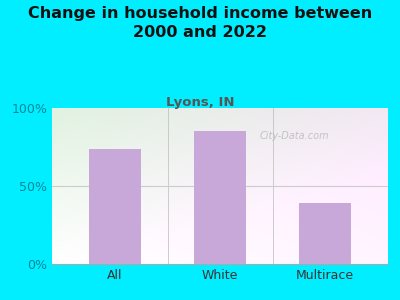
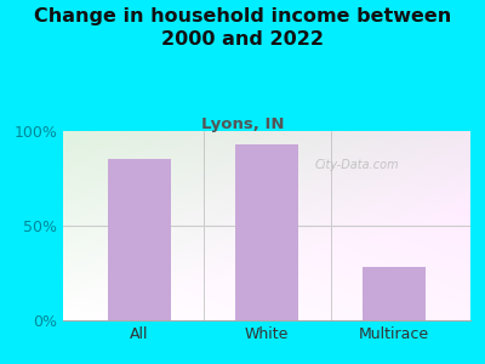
All: 74% -> 85%
White: 85% -> 93%
Multirace: 39% -> 28%
